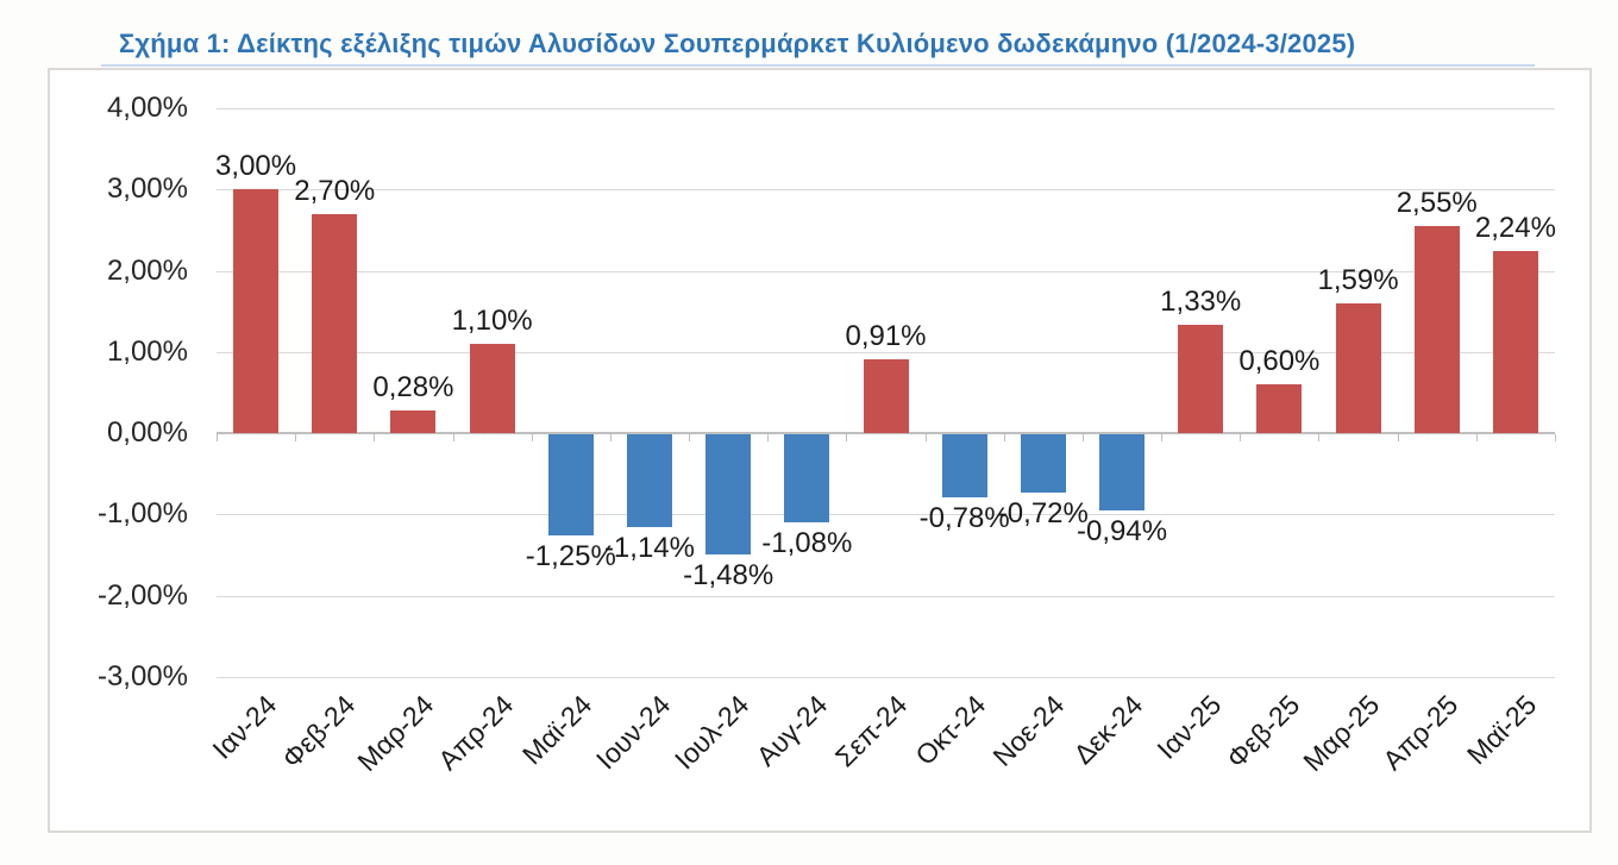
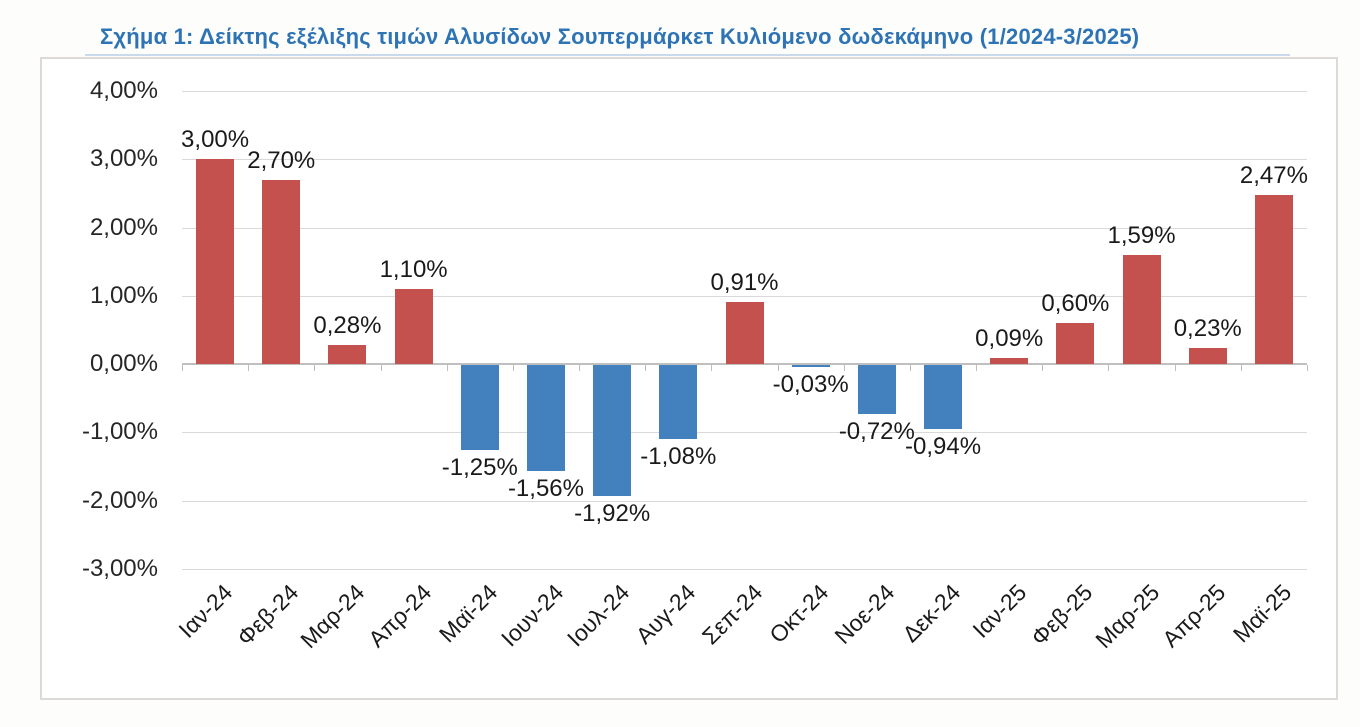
Ιουν-24: -1,14% -> -1,56%
Ιουλ-24: -1,48% -> -1,92%
Οκτ-24: -0,78% -> -0,03%
Ιαν-25: 1,33% -> 0,09%
Απρ-25: 2,55% -> 0,23%
Μαϊ-25: 2,24% -> 2,47%
